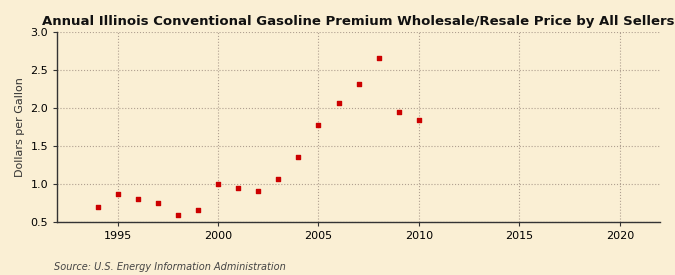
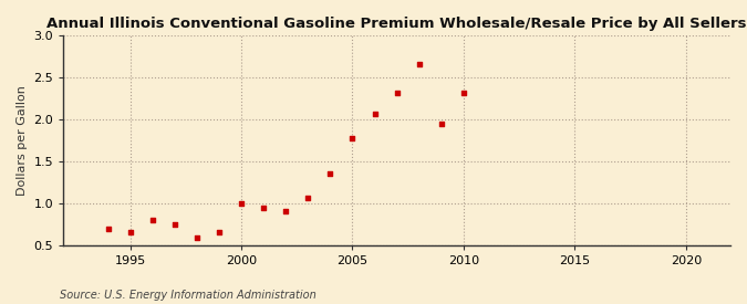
1995: 0.86 -> 0.66
2010: 1.84 -> 2.31
